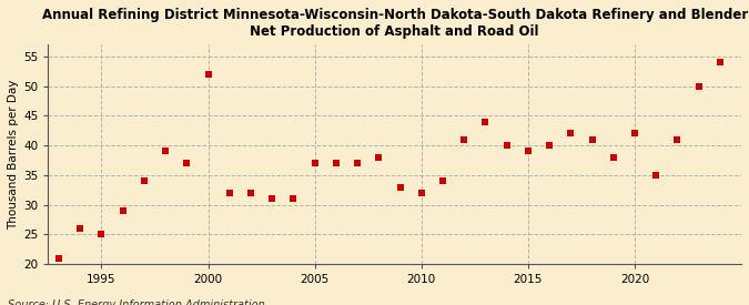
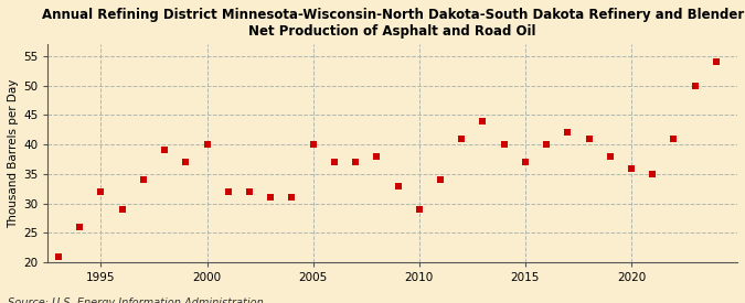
1995: 25 -> 32
2000: 52 -> 40
2005: 37 -> 40
2010: 32 -> 29
2015: 39 -> 37
2020: 42 -> 36
